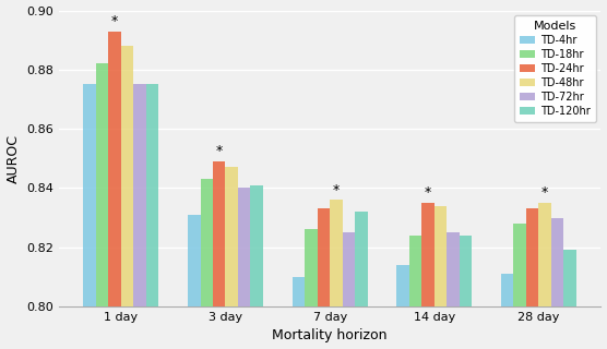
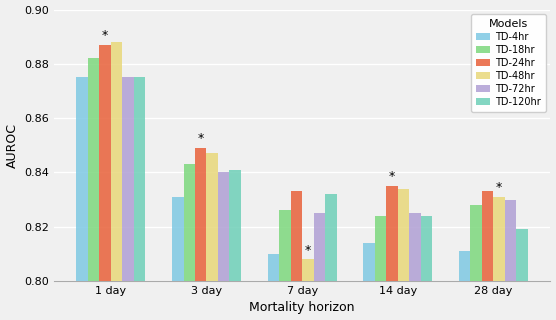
TD-24hr/1 day: 0.893 -> 0.887
TD-48hr/7 day: 0.836 -> 0.808
TD-48hr/28 day: 0.835 -> 0.831
